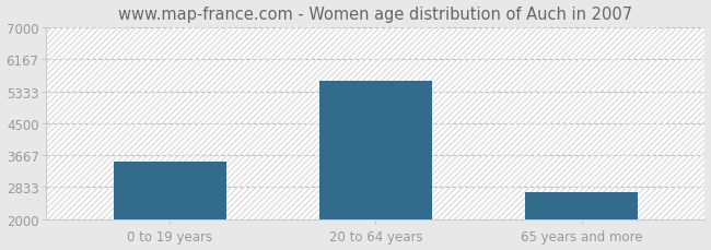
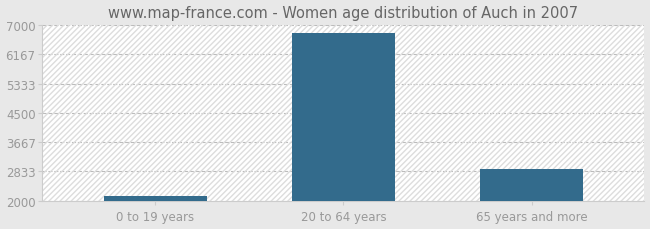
0 to 19 years: 3500 -> 2140
20 to 64 years: 5600 -> 6770
65 years and more: 2700 -> 2900
